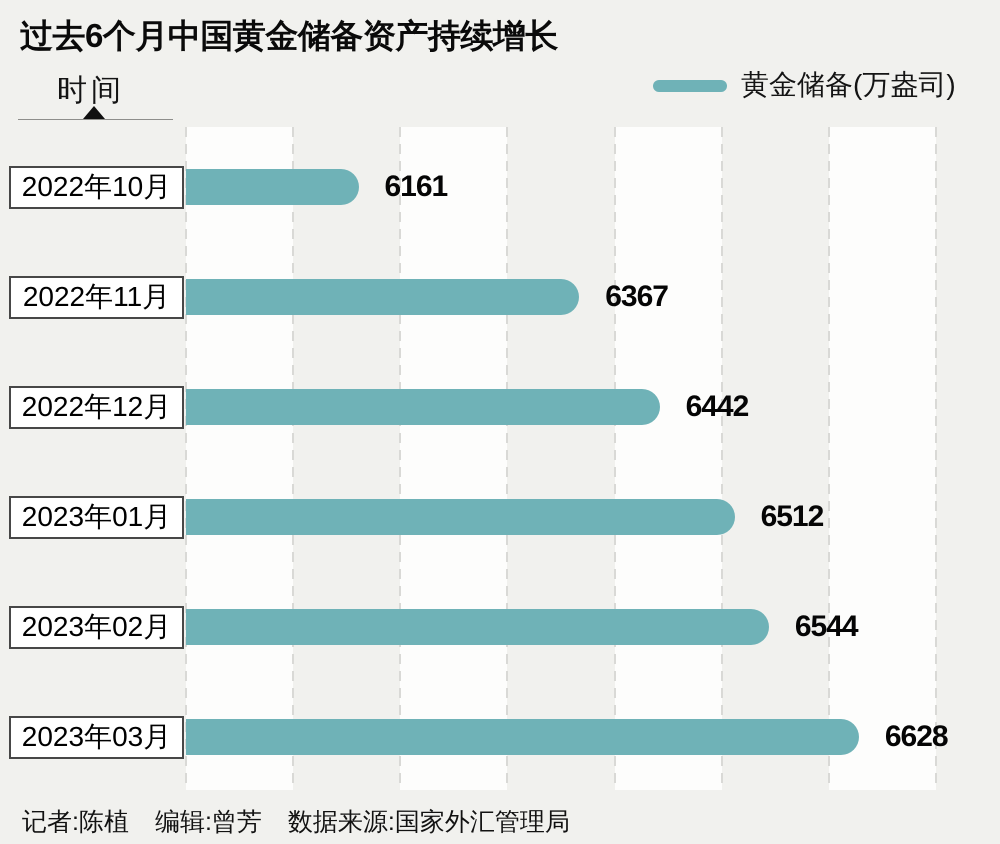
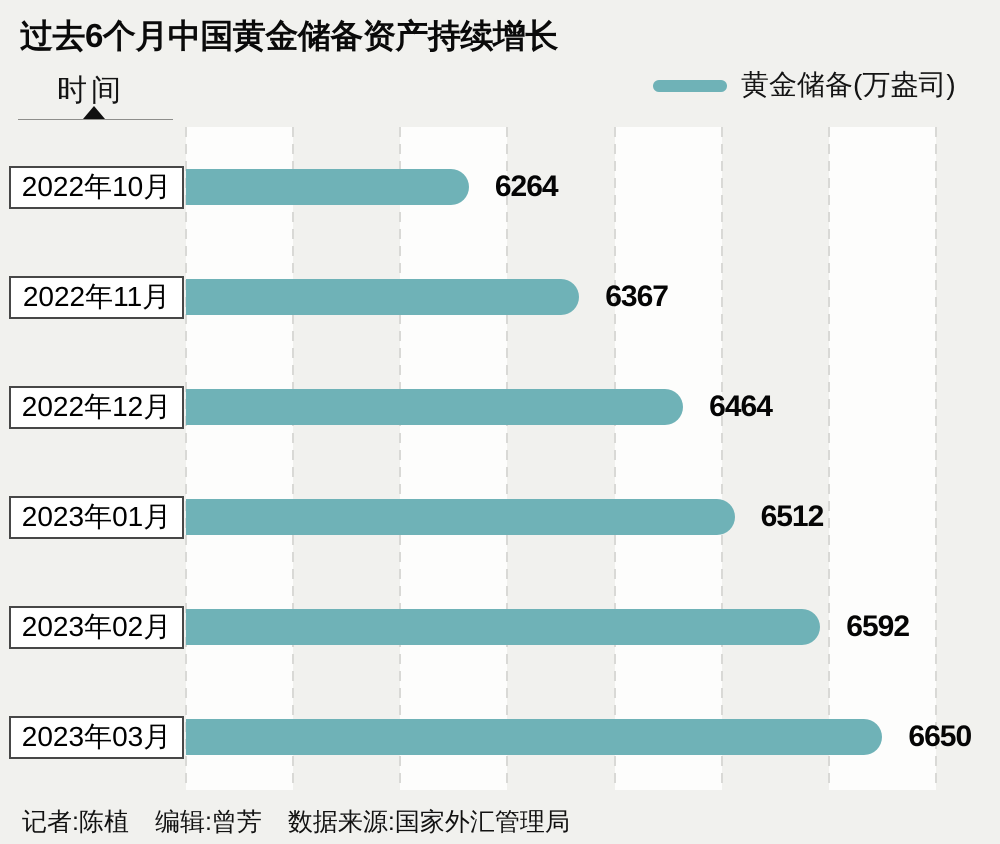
2022年10月: 6161 -> 6264
2022年12月: 6442 -> 6464
2023年02月: 6544 -> 6592
2023年03月: 6628 -> 6650
